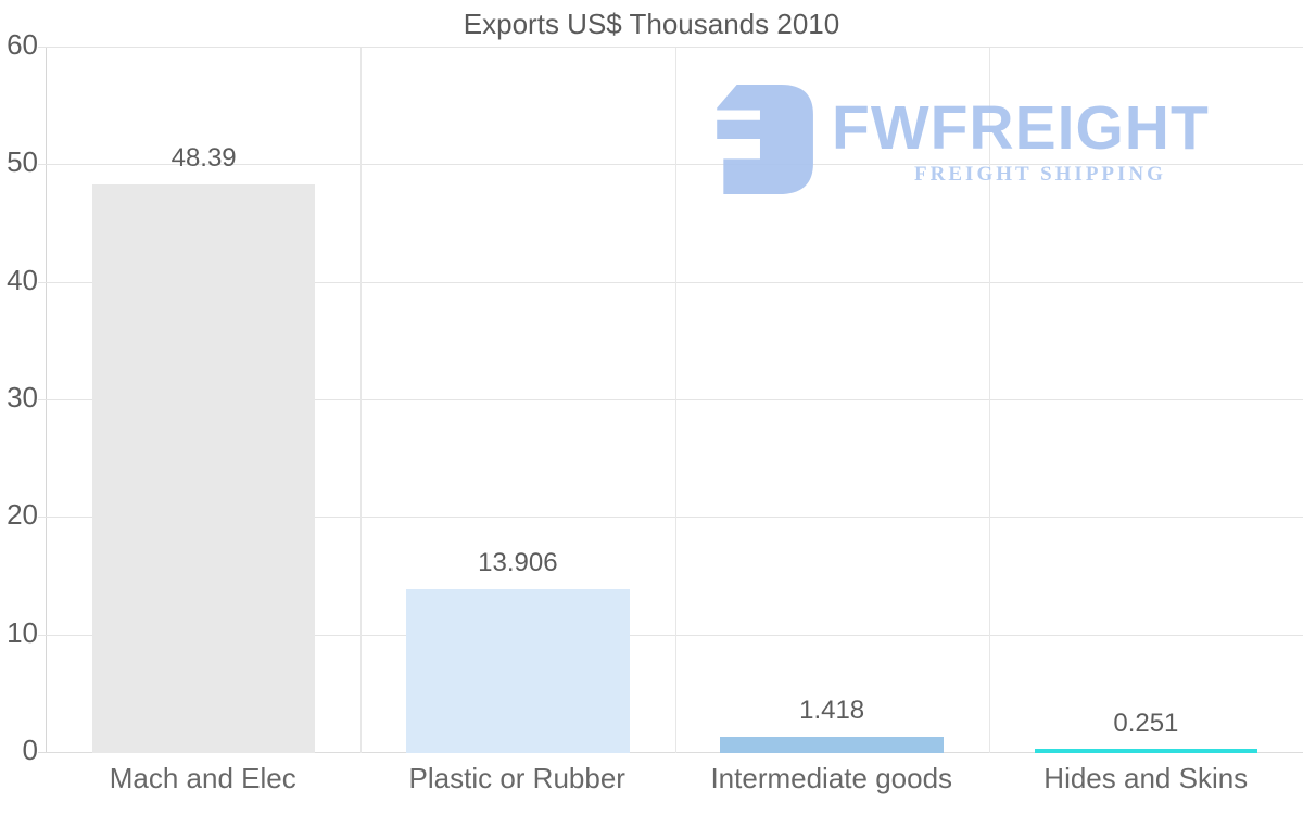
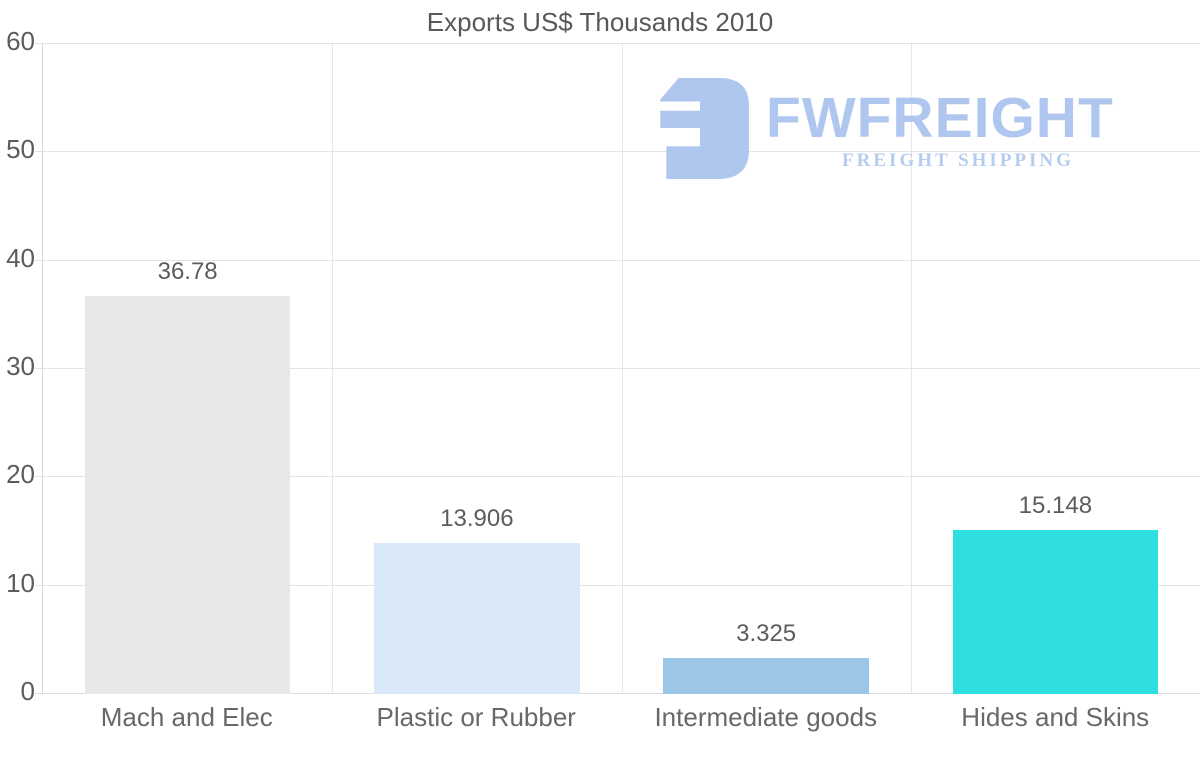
Mach and Elec: 48.39 -> 36.78
Intermediate goods: 1.418 -> 3.325
Hides and Skins: 0.251 -> 15.148
